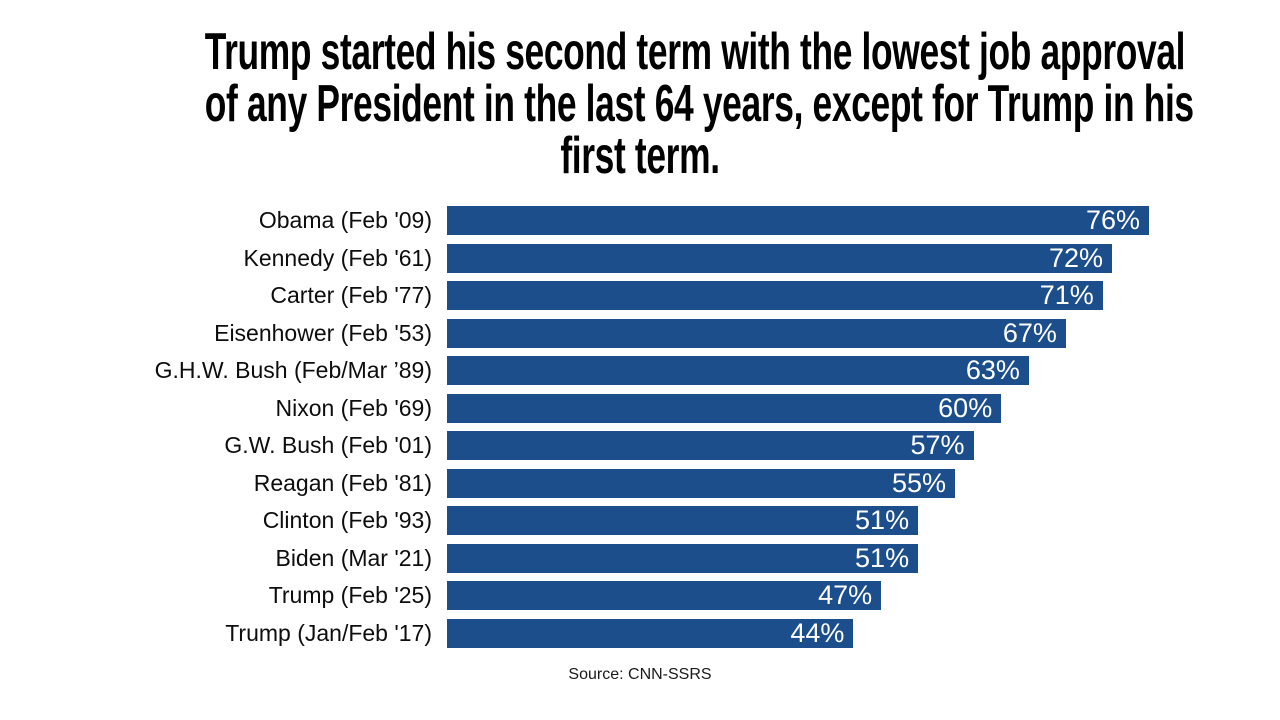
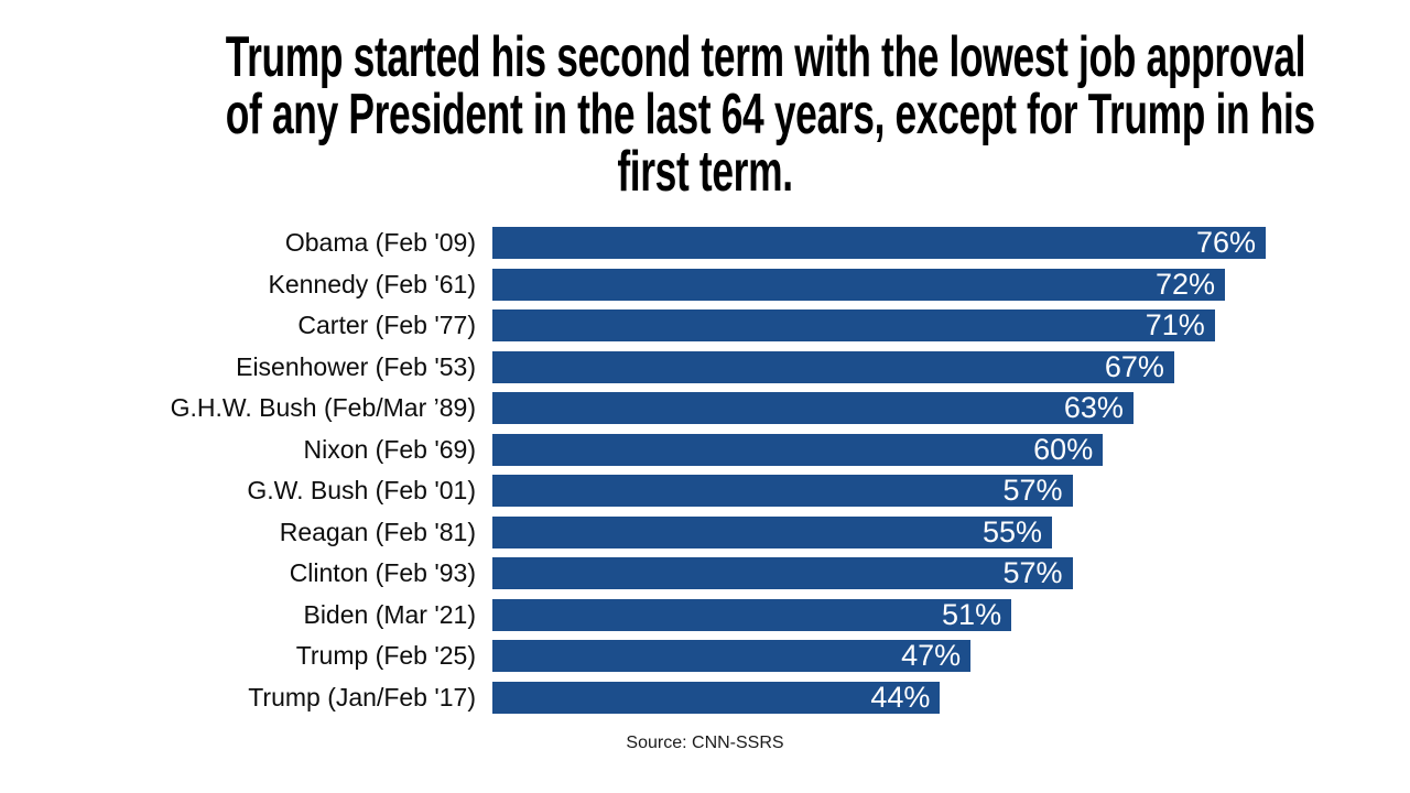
Clinton (Feb '93): 51% -> 57%
